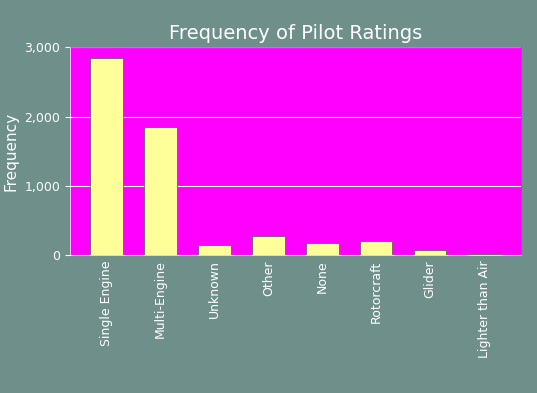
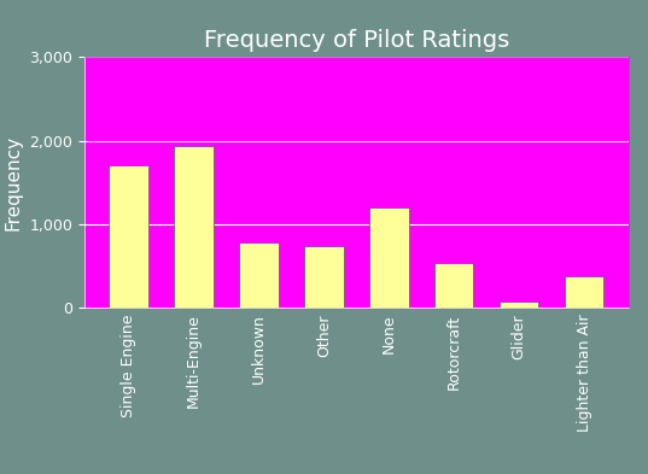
Single Engine: 2,850 -> 1,700
Multi-Engine: 1,850 -> 1,940
Unknown: 150 -> 780
Other: 280 -> 740
None: 180 -> 1,200
Rotorcraft: 210 -> 540
Lighter than Air: 20 -> 380
